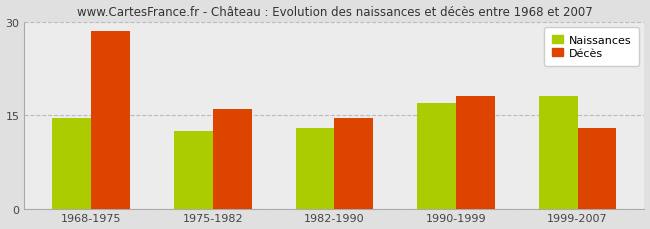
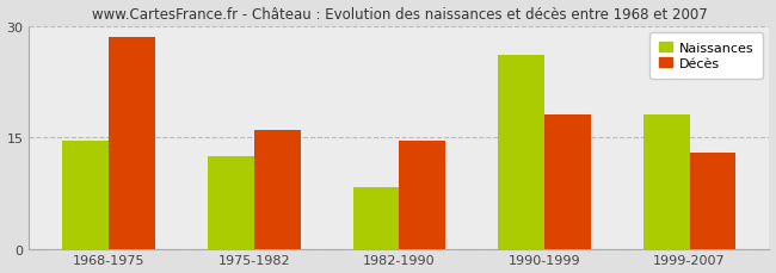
Naissances/1982-1990: 13.0 -> 8.2
Naissances/1990-1999: 17.0 -> 26.0
